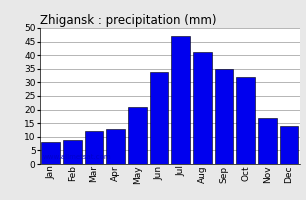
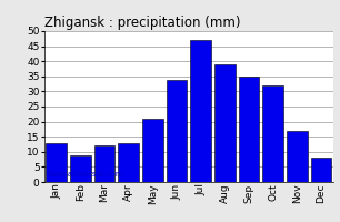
Jan: 8 -> 13
Aug: 41 -> 39
Dec: 14 -> 8
